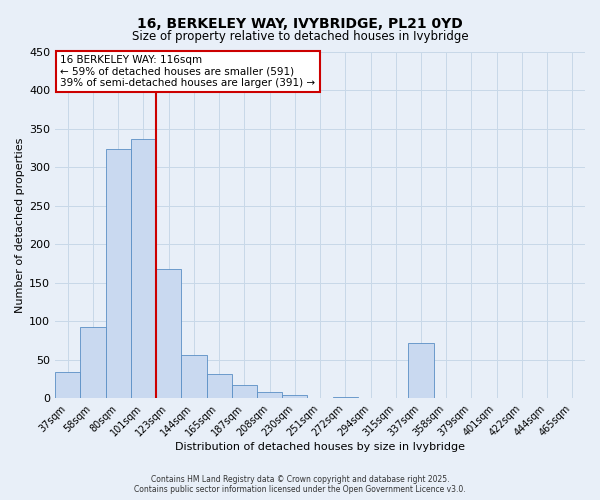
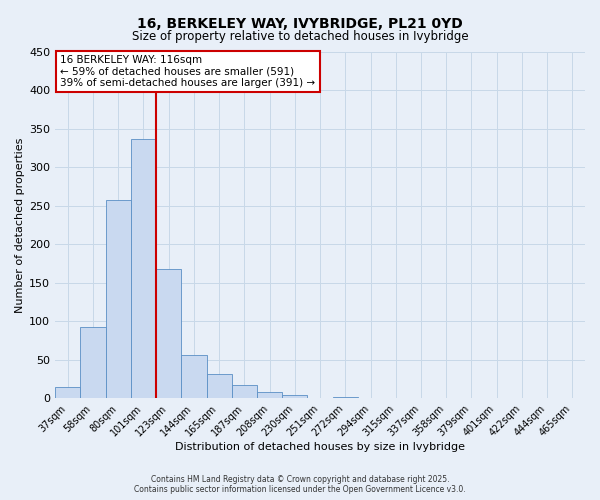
37sqm: 34 -> 15
80sqm: 324 -> 257
337sqm: 72 -> 1
